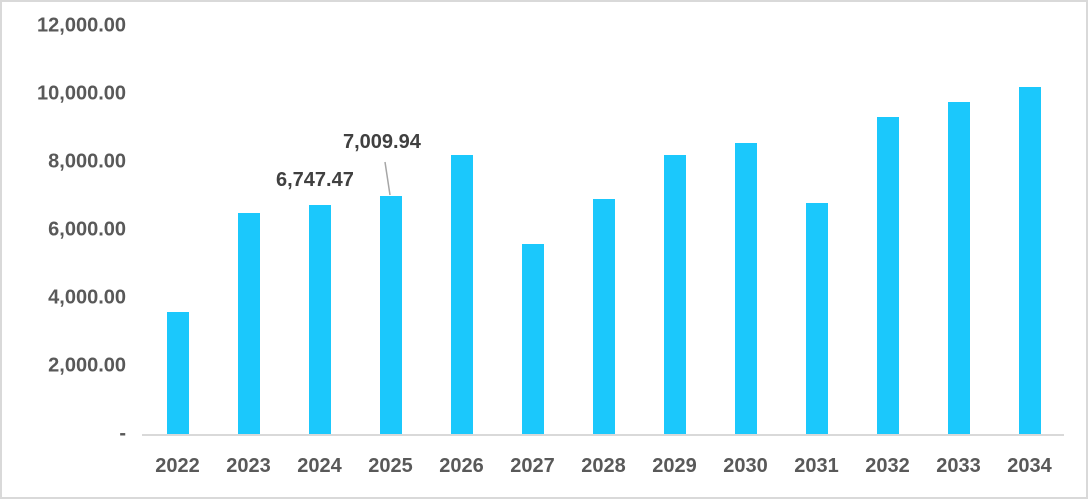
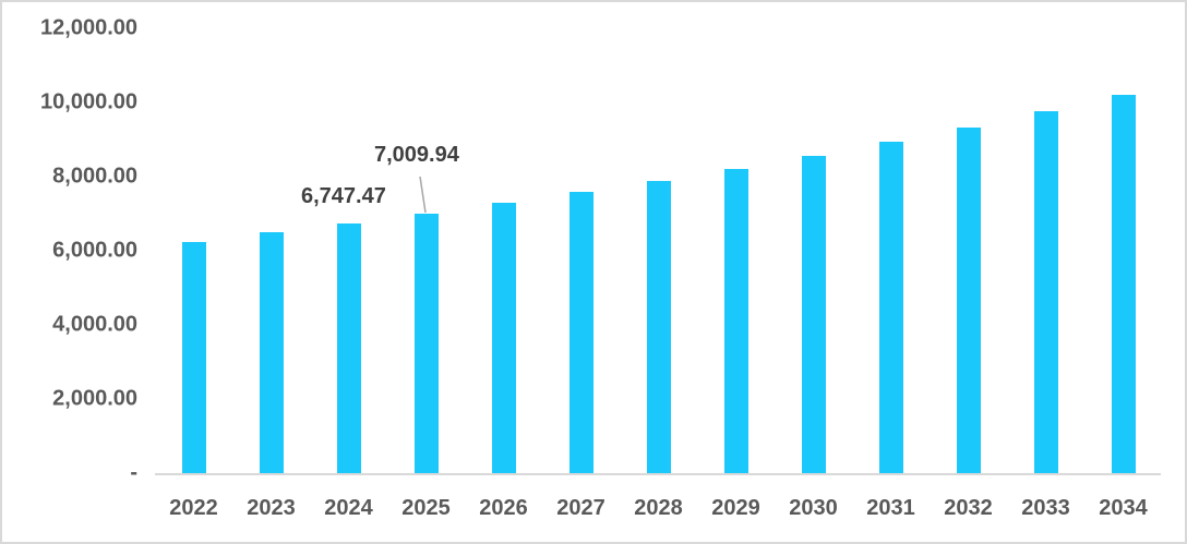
2022: 3600 -> 6200
2026: 8200 -> 7300
2027: 5600 -> 7600
2028: 6900 -> 7900
2031: 6800 -> 8900
